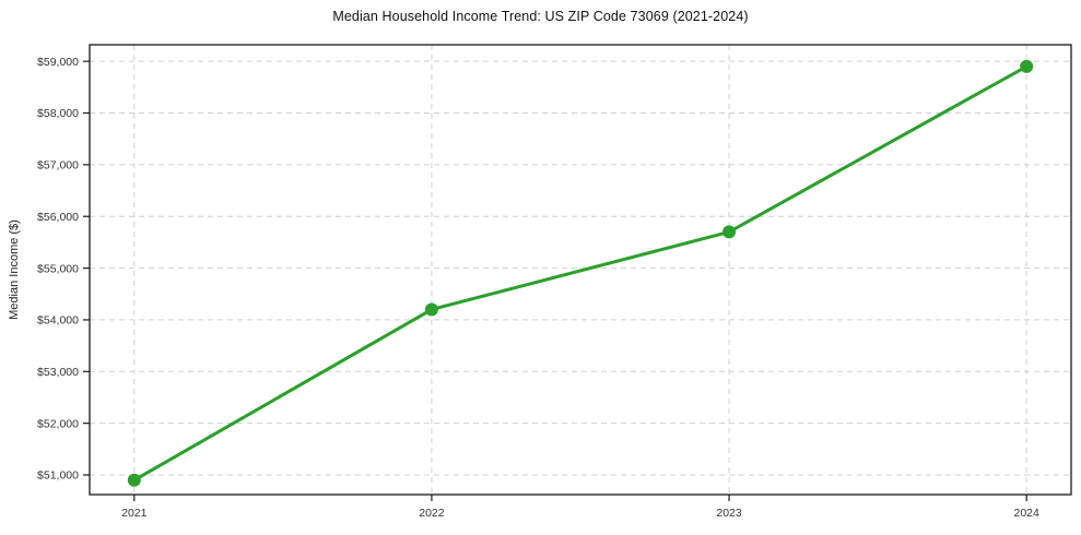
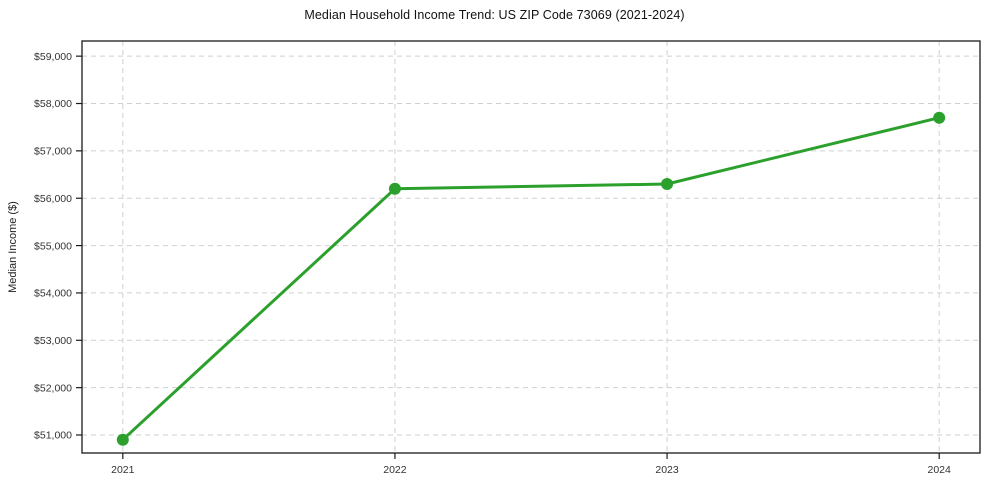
2022: $54200 -> $56200
2023: $55700 -> $56300
2024: $58900 -> $57700
